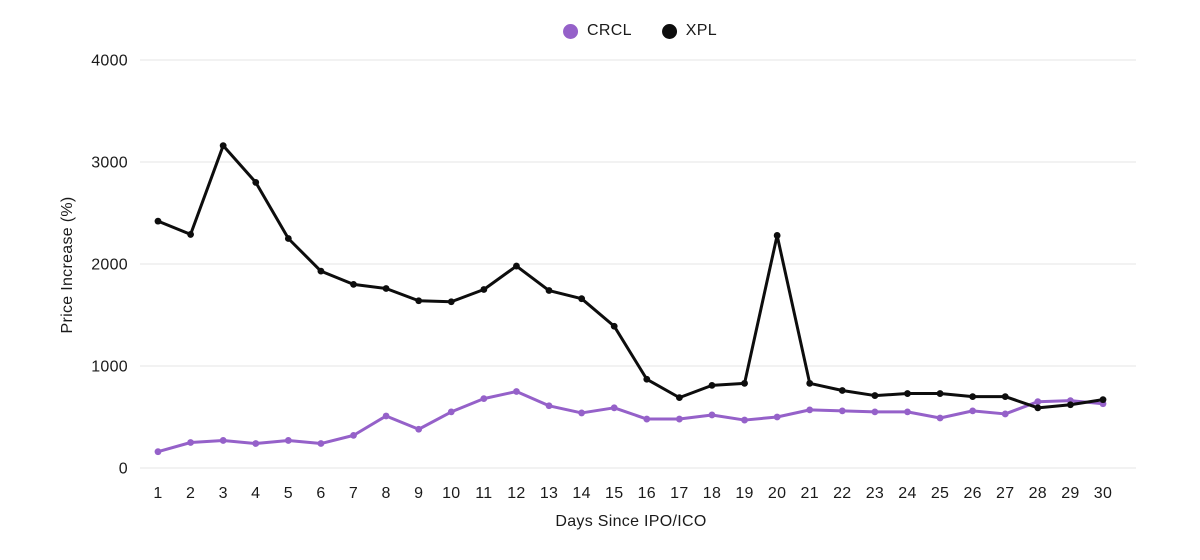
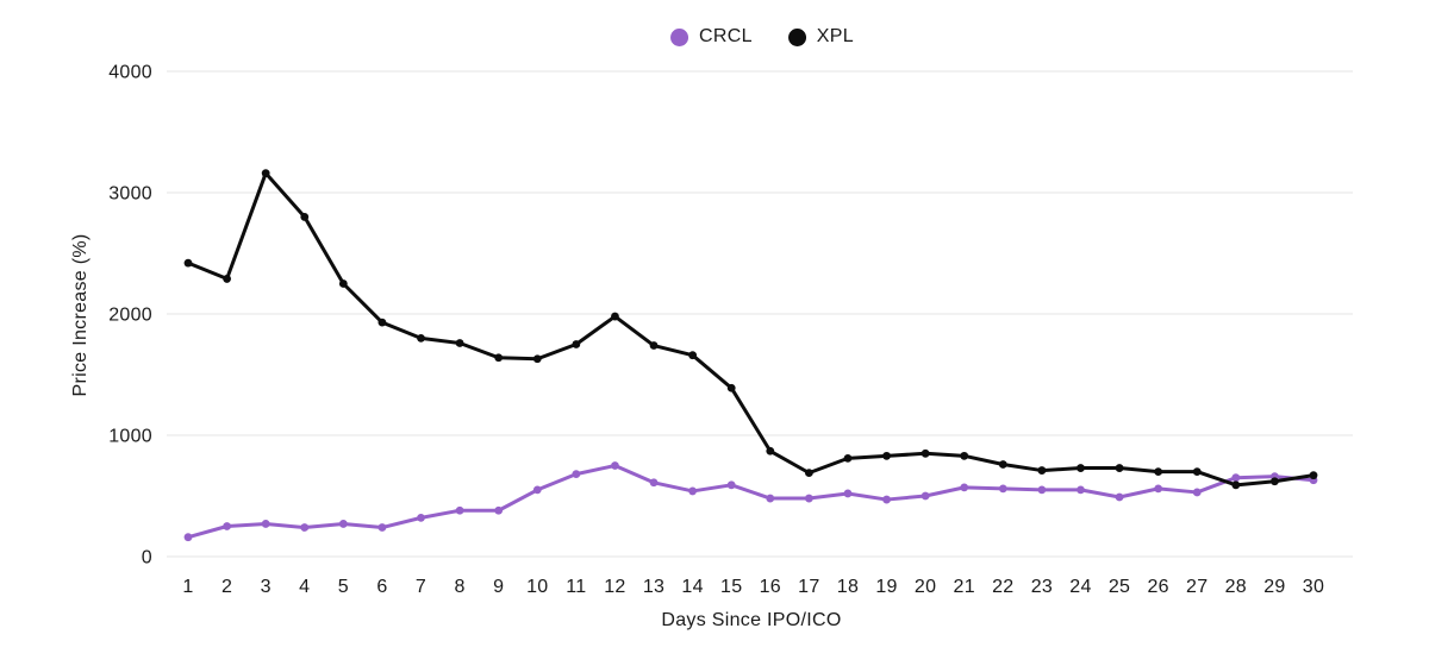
CRCL/8: 510 -> 380
XPL/20: 2280 -> 850
